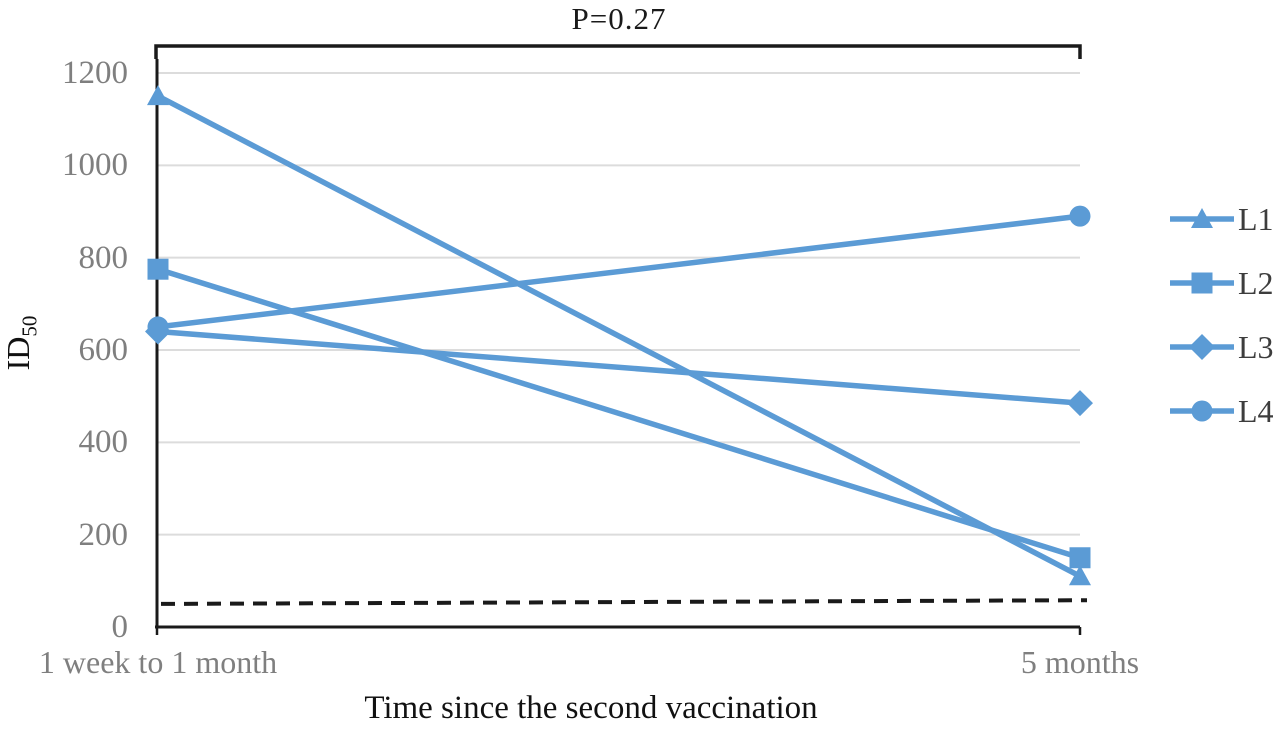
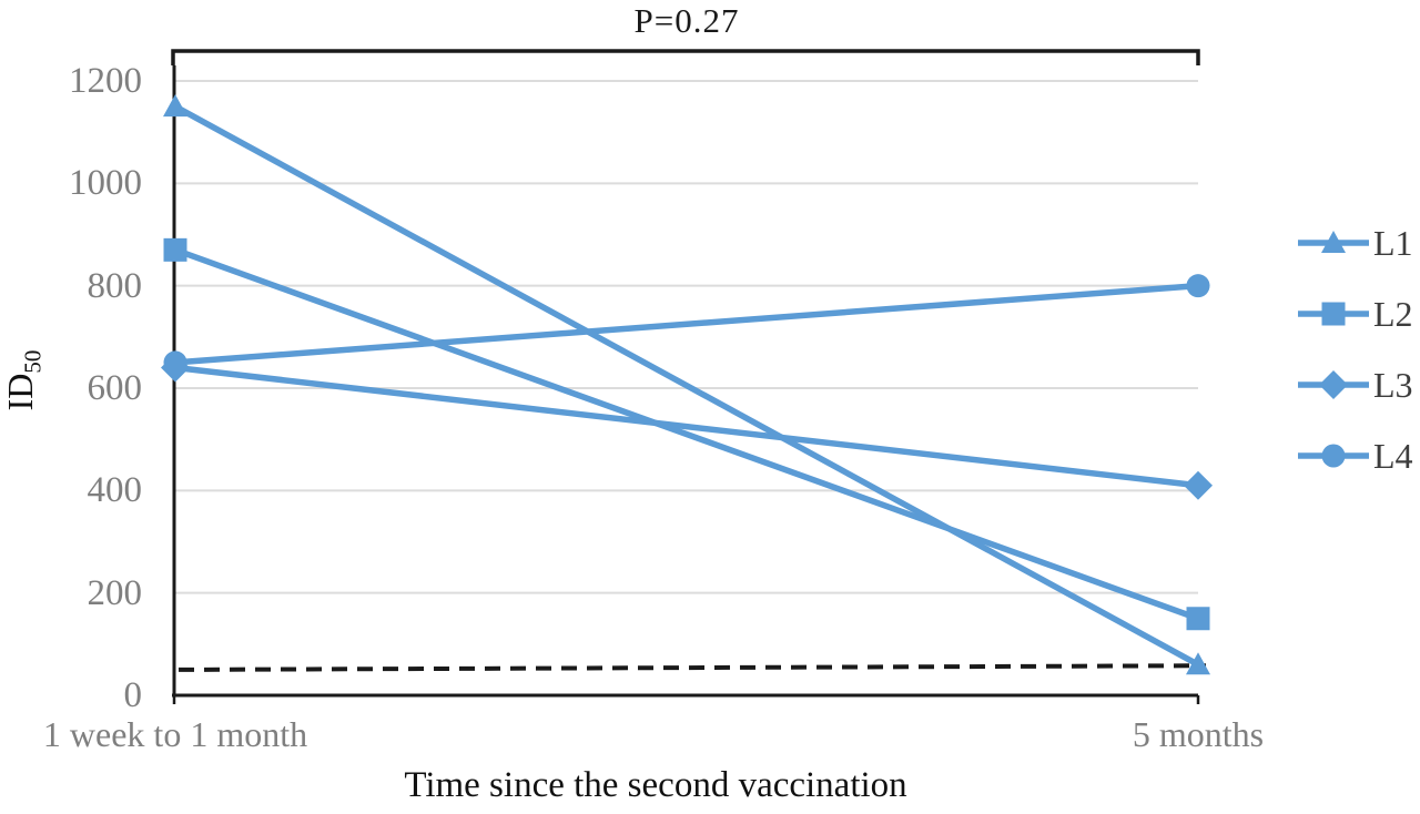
L2/1 week to 1 month: 780 -> 870
L1/5 months: 110 -> 60
L3/5 months: 480 -> 410
L4/5 months: 890 -> 800
